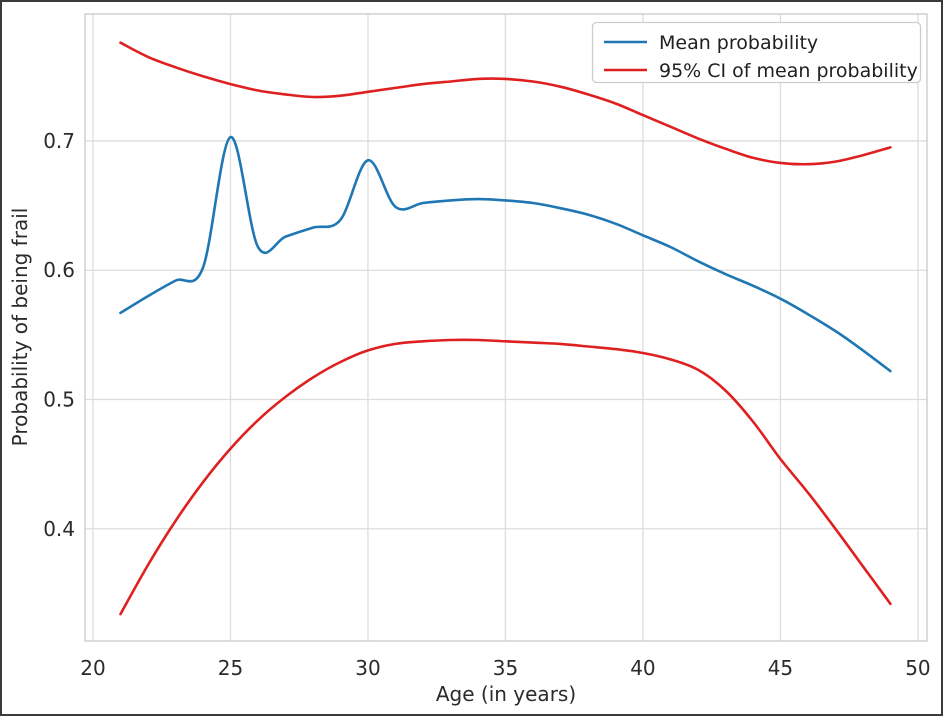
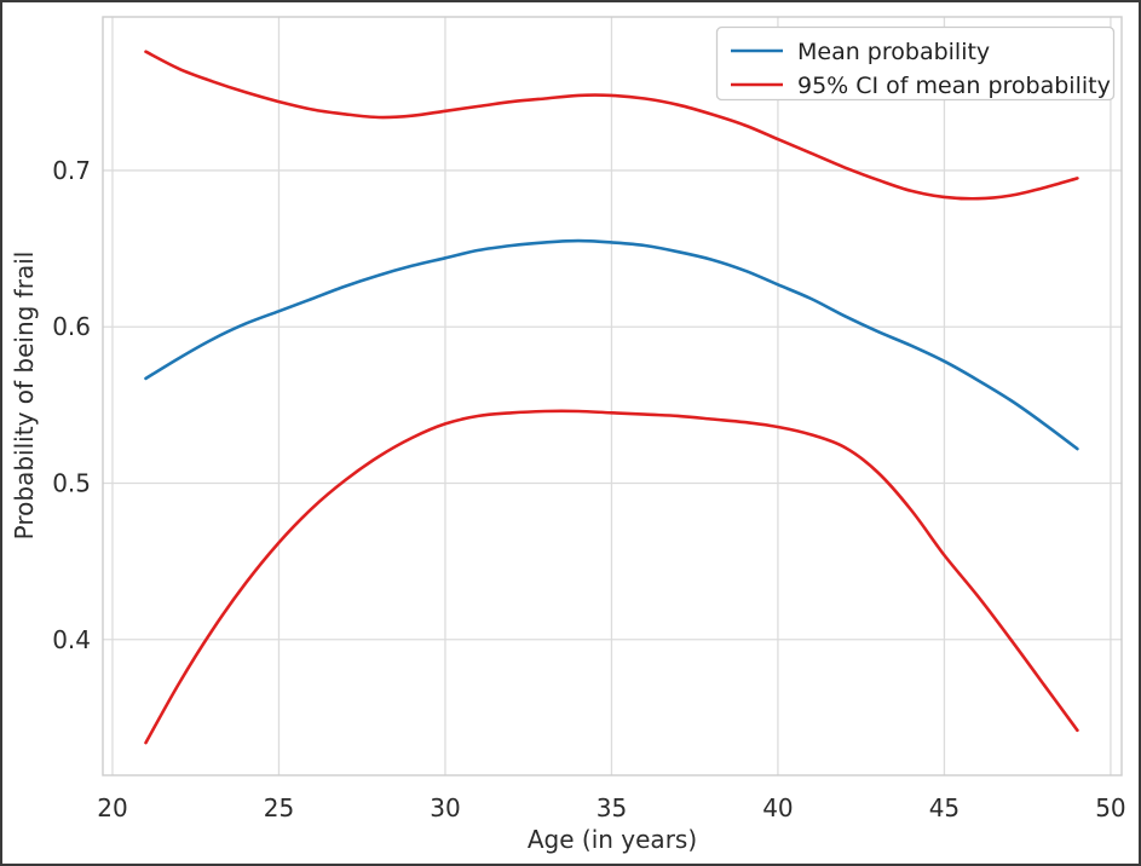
Mean probability/25: 0.703 -> 0.610
Mean probability/30: 0.685 -> 0.644
